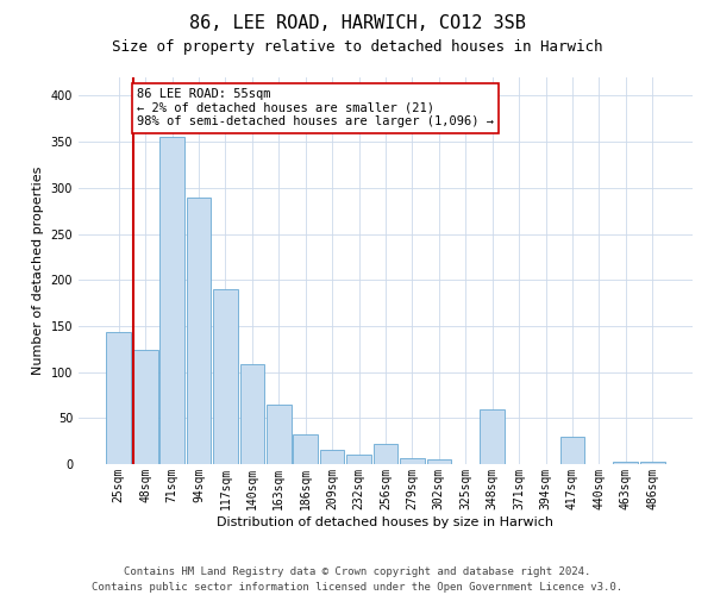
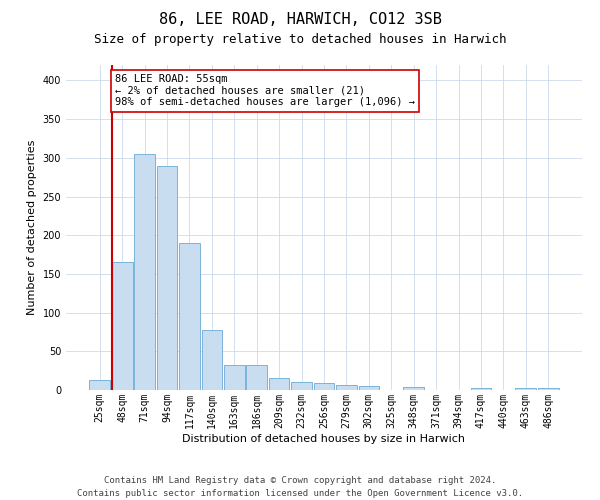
25sqm: 144 -> 13
48sqm: 124 -> 165
71sqm: 356 -> 305
140sqm: 108 -> 77
163sqm: 64 -> 32
256sqm: 22 -> 9
348sqm: 60 -> 4
417sqm: 30 -> 3
